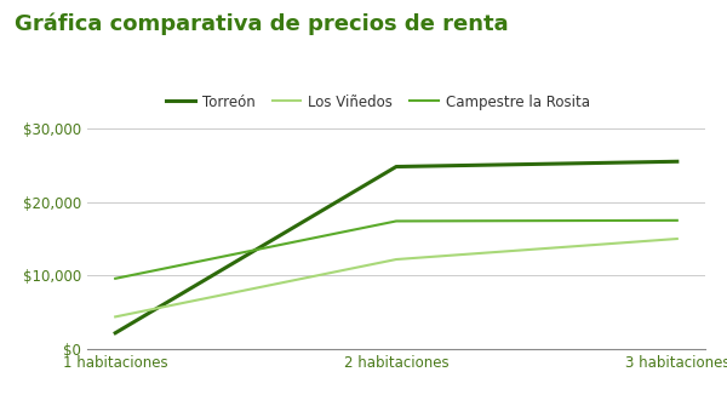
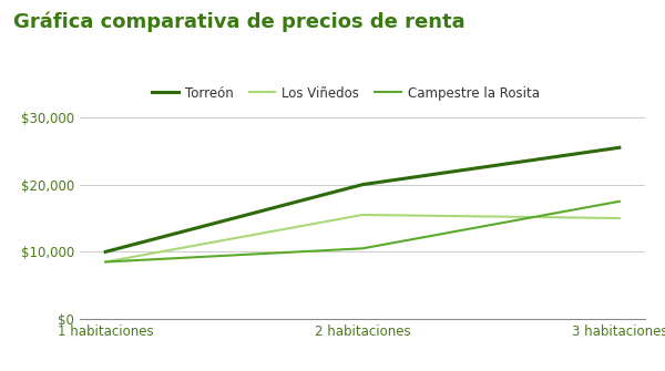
Torreón/1 habitaciones: $2,200 -> $10,000
Los Viñedos/1 habitaciones: $4,400 -> $8,500
Campestre la Rosita/1 habitaciones: $9,600 -> $8,500
Torreón/2 habitaciones: $24,800 -> $20,000
Los Viñedos/2 habitaciones: $12,200 -> $15,500
Campestre la Rosita/2 habitaciones: $17,400 -> $10,500
